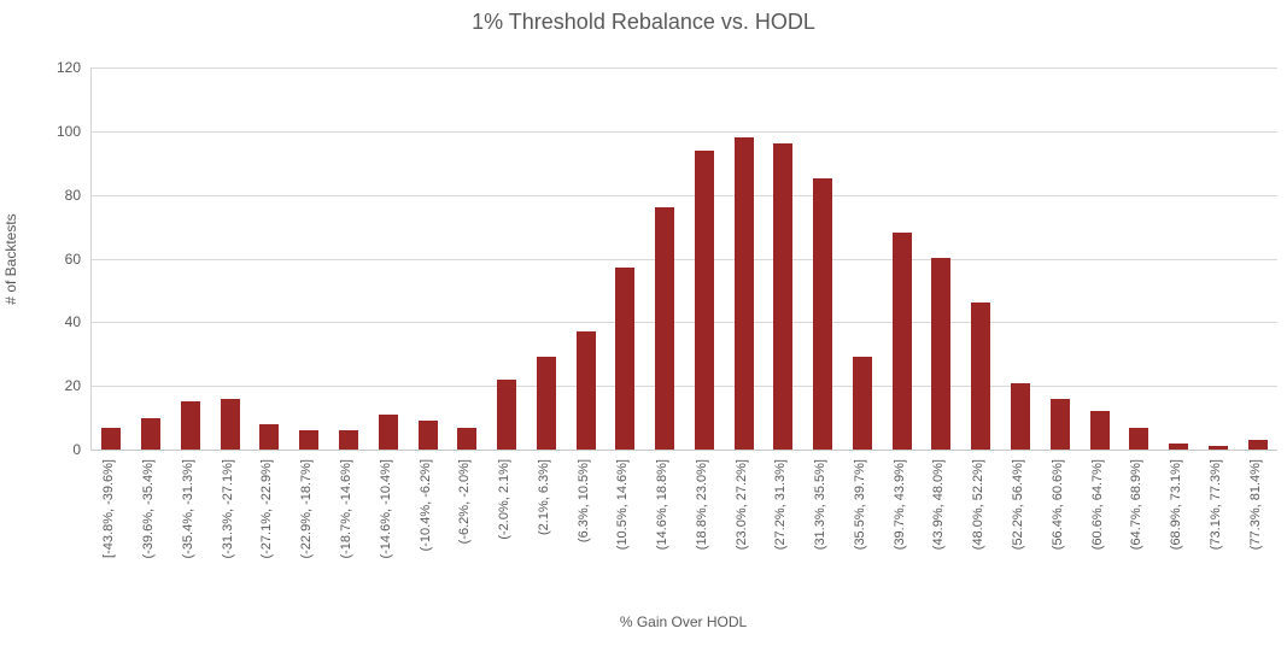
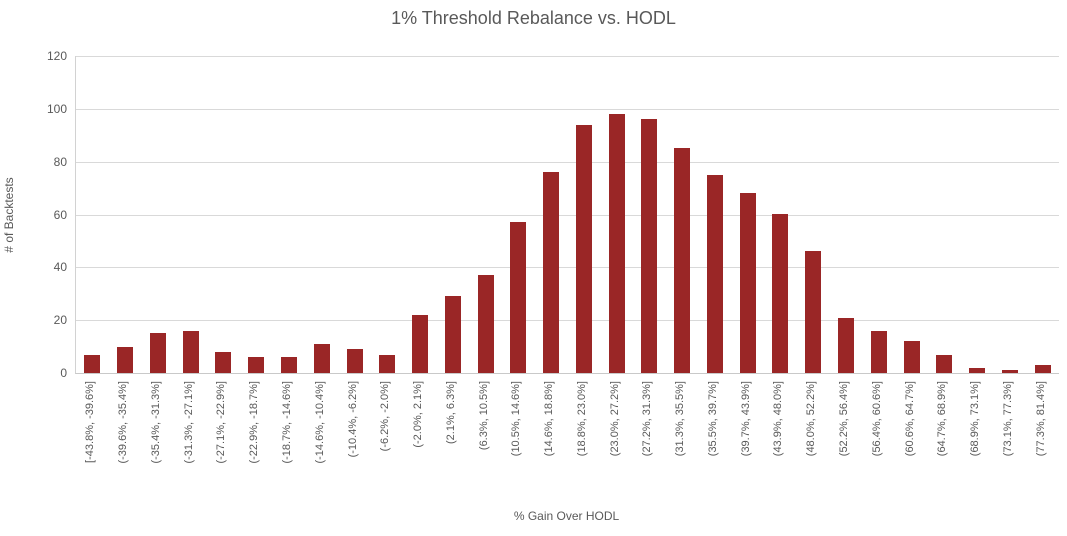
(35.5%, 39.7%]: 29 -> 75
